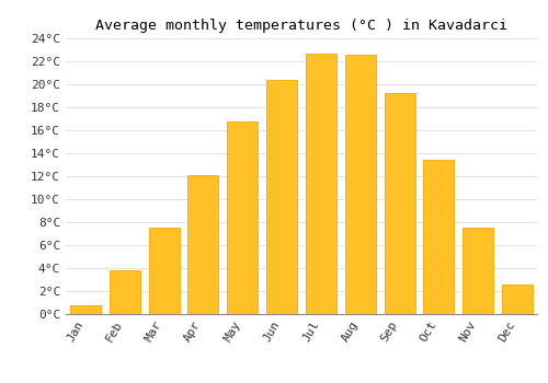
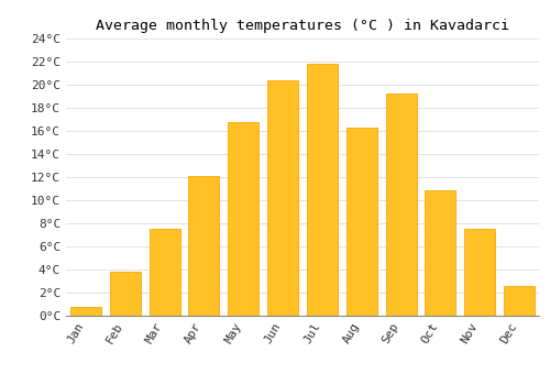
Jul: 22.7°C -> 21.8°C
Aug: 22.6°C -> 16.3°C
Oct: 13.4°C -> 10.9°C
